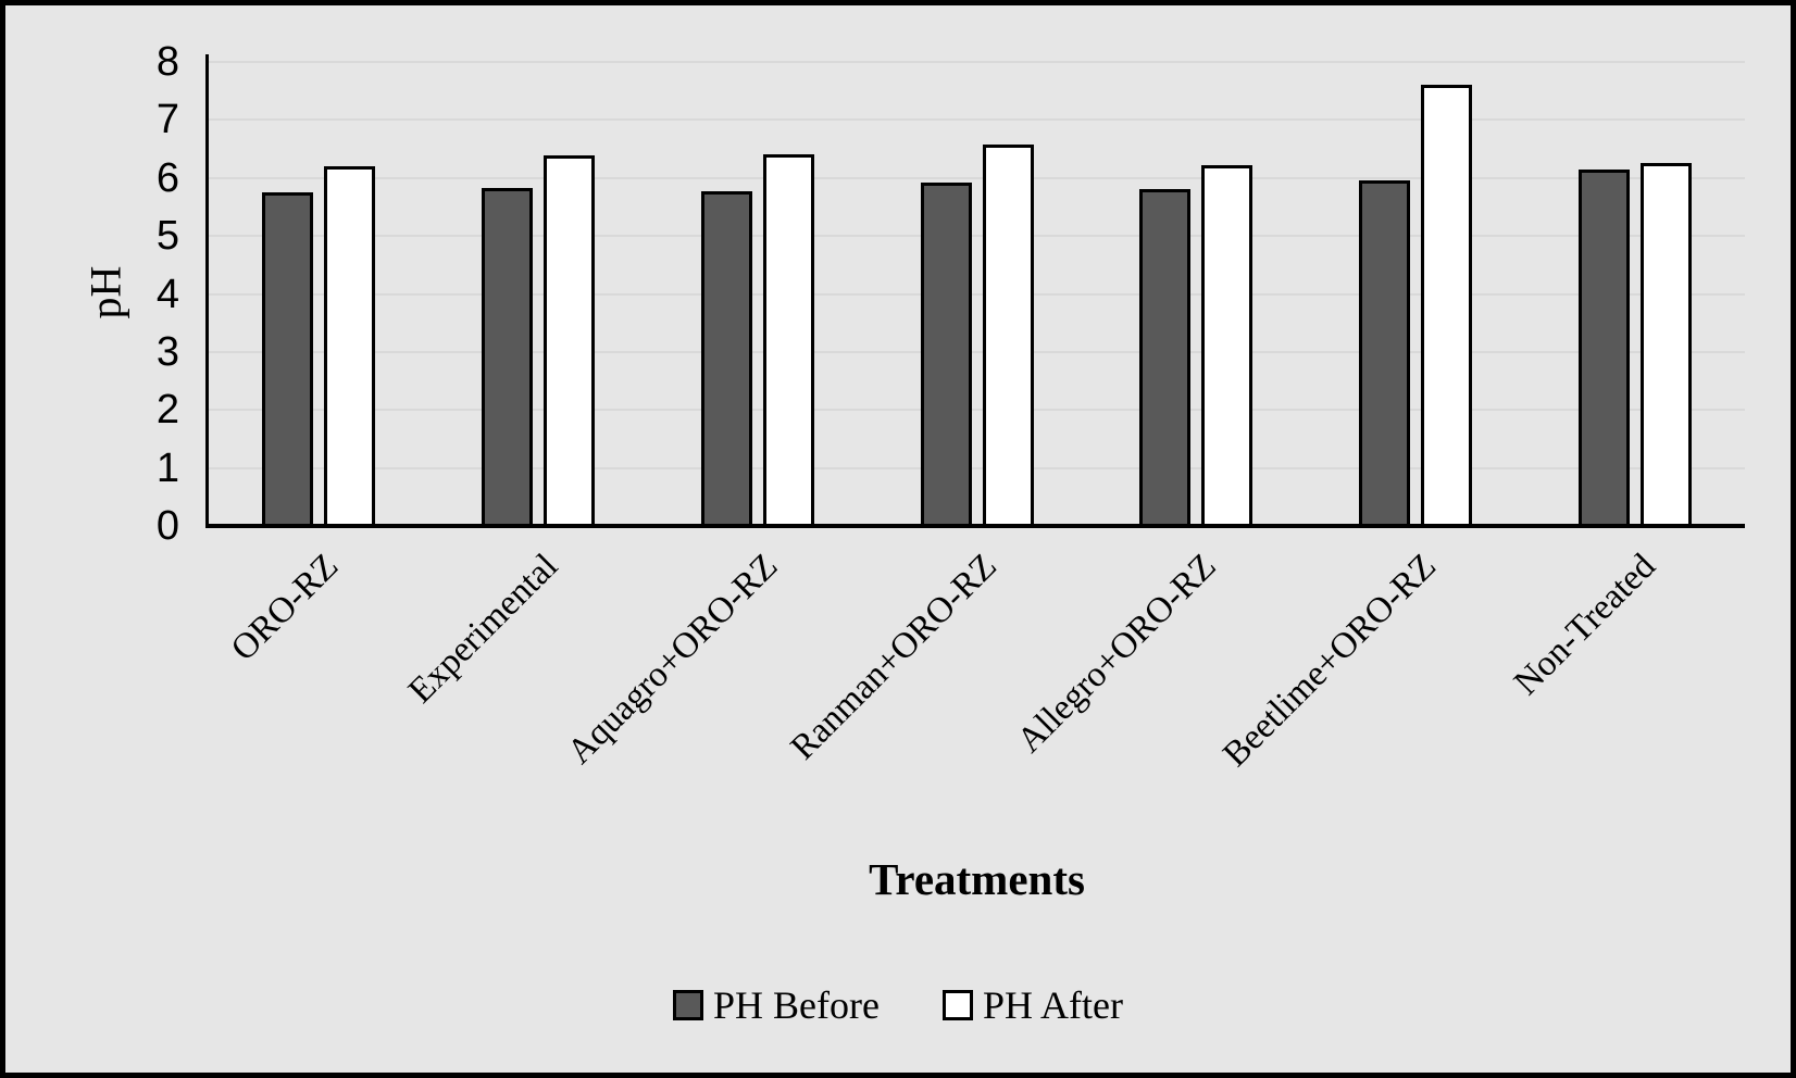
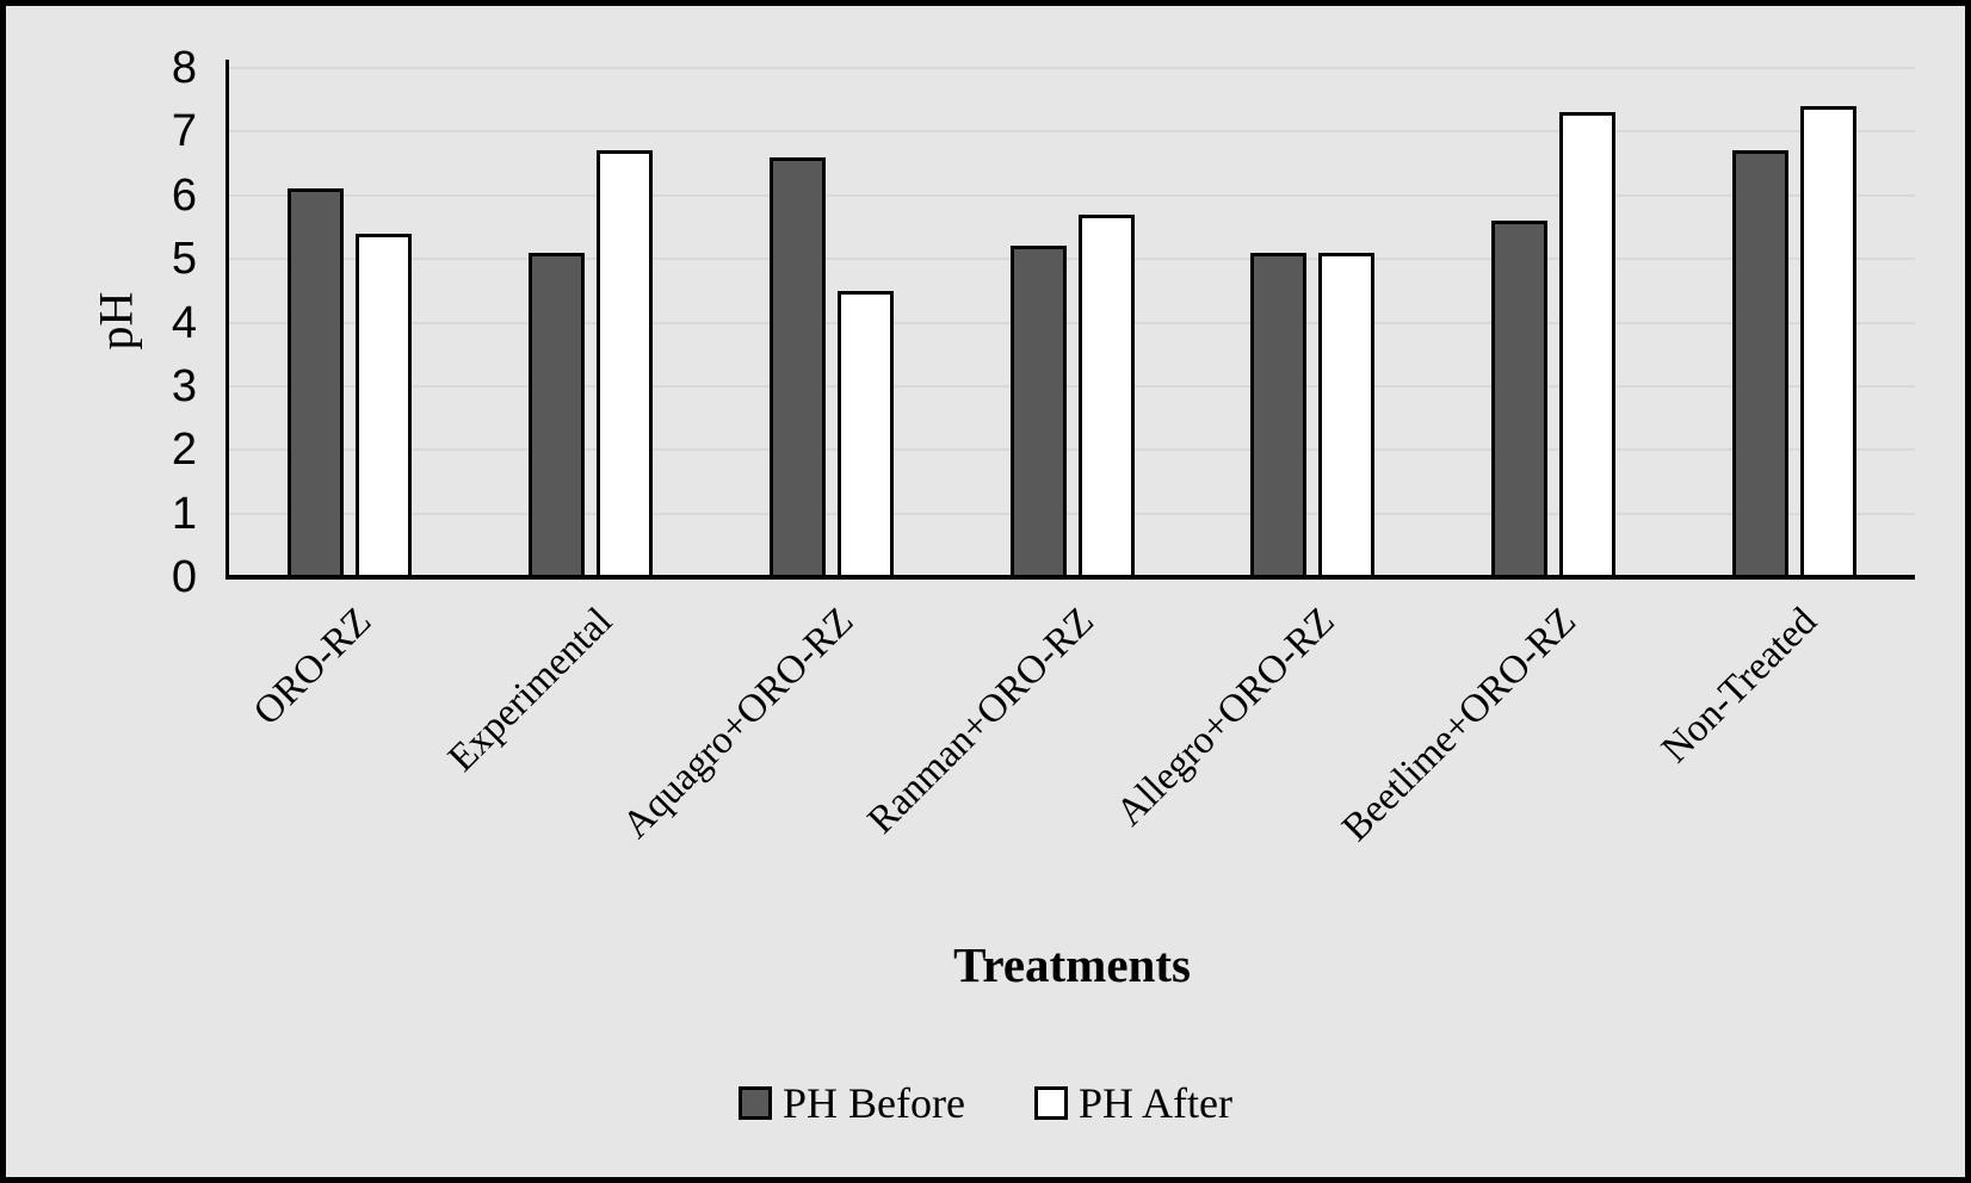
PH Before/ORO-RZ: 5.8 -> 6.1
PH After/ORO-RZ: 6.2 -> 5.4
PH Before/Experimental: 5.8 -> 5.1
PH After/Experimental: 6.4 -> 6.7
PH Before/Aquagro+ORO-RZ: 5.8 -> 6.6
PH After/Aquagro+ORO-RZ: 6.4 -> 4.5
PH Before/Ranman+ORO-RZ: 5.9 -> 5.2
PH After/Ranman+ORO-RZ: 6.6 -> 5.7
PH Before/Allegro+ORO-RZ: 5.8 -> 5.1
PH After/Allegro+ORO-RZ: 6.2 -> 5.1
PH Before/Beetlime+ORO-RZ: 6.0 -> 5.6
PH After/Beetlime+ORO-RZ: 7.6 -> 7.3
PH Before/Non-Treated: 6.2 -> 6.7
PH After/Non-Treated: 6.2 -> 7.4
